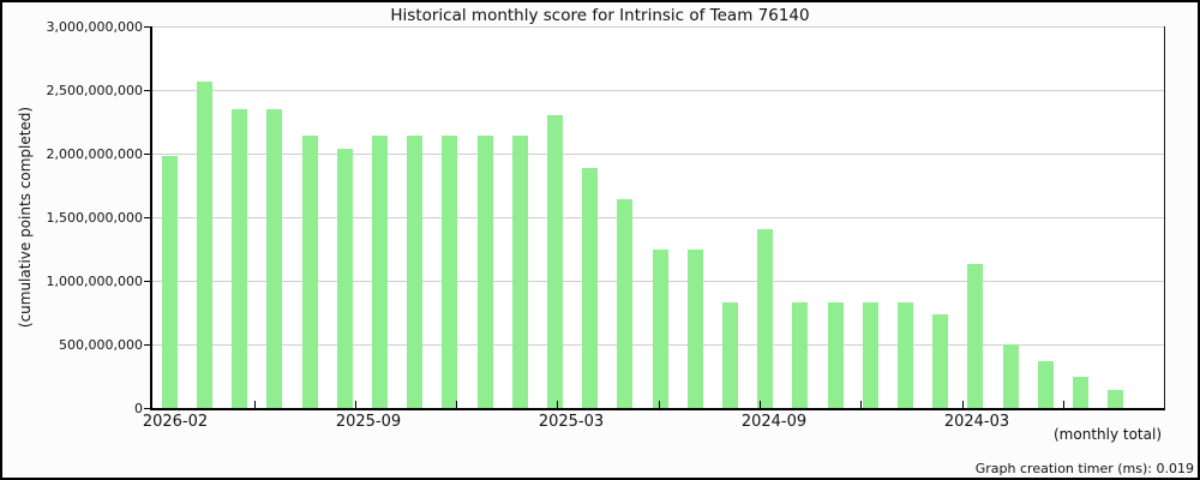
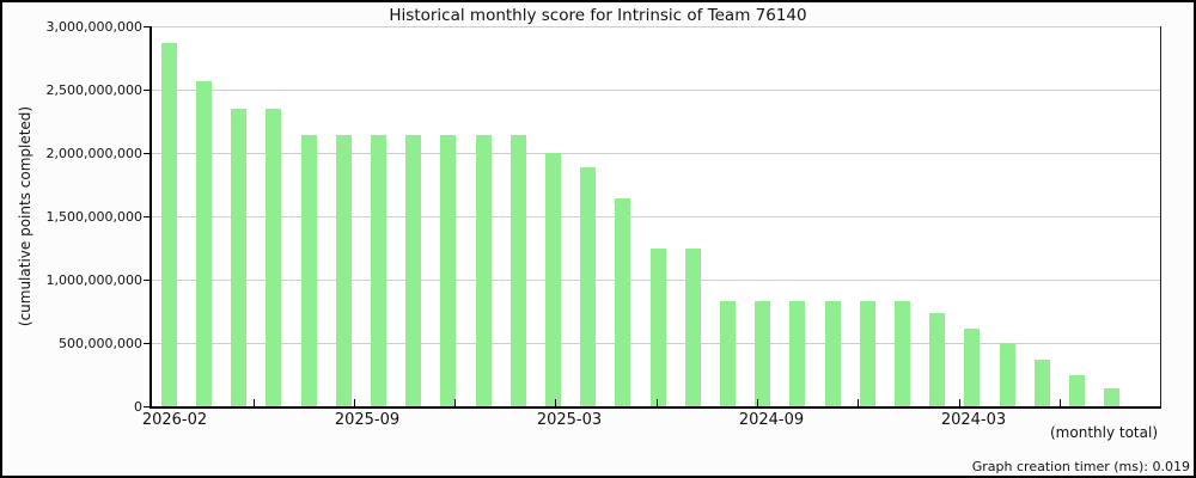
2026-02: 1980000000 -> 2870000000
2025-09: 2040000000 -> 2140000000
2025-03: 2300000000 -> 2000000000
2024-09: 1410000000 -> 830000000
2024-03: 1130000000 -> 610000000
